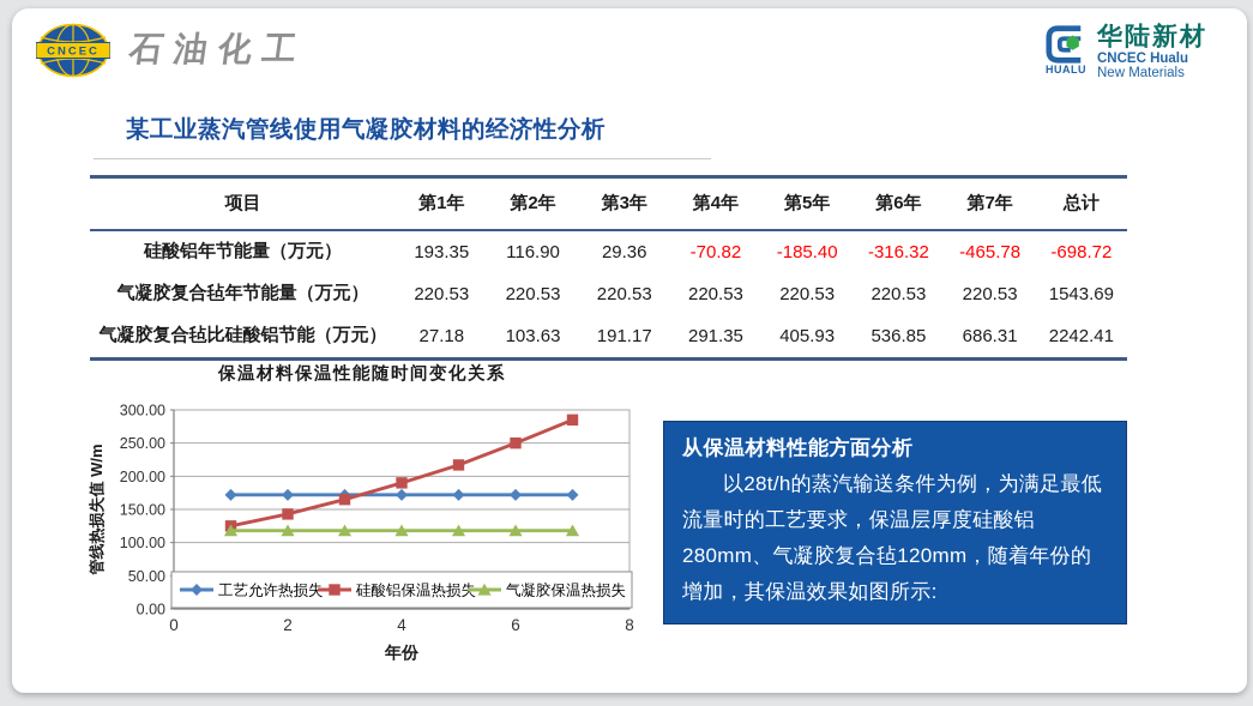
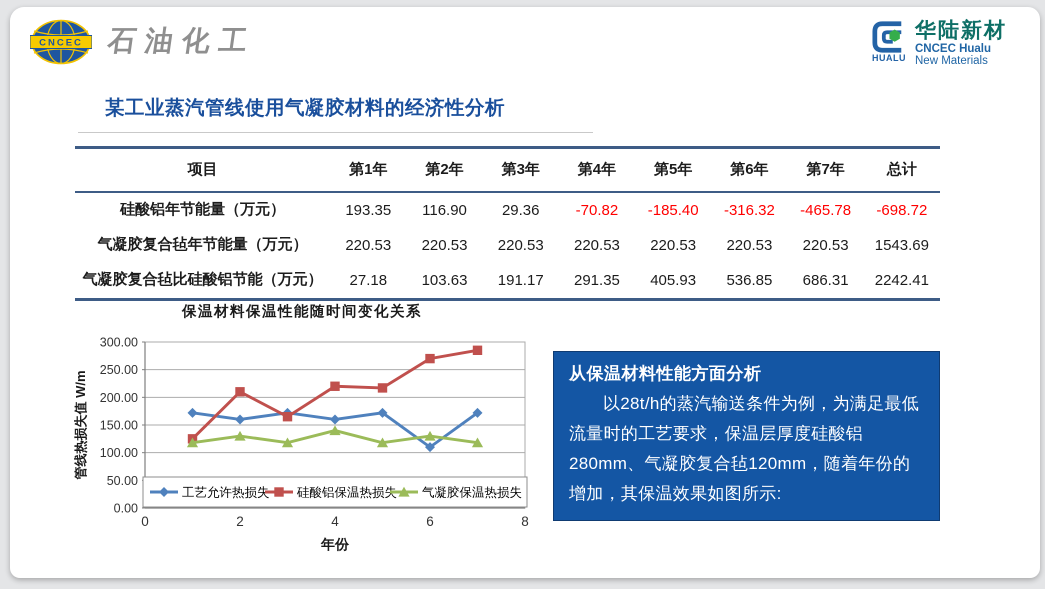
工艺允许热损失/2: 170 -> 160
硅酸铝保温热损失/2: 140 -> 210
气凝胶保温热损失/2: 120 -> 130
工艺允许热损失/4: 170 -> 160
硅酸铝保温热损失/4: 190 -> 220
气凝胶保温热损失/4: 120 -> 140
工艺允许热损失/6: 170 -> 110
硅酸铝保温热损失/6: 250 -> 270
气凝胶保温热损失/6: 120 -> 130
